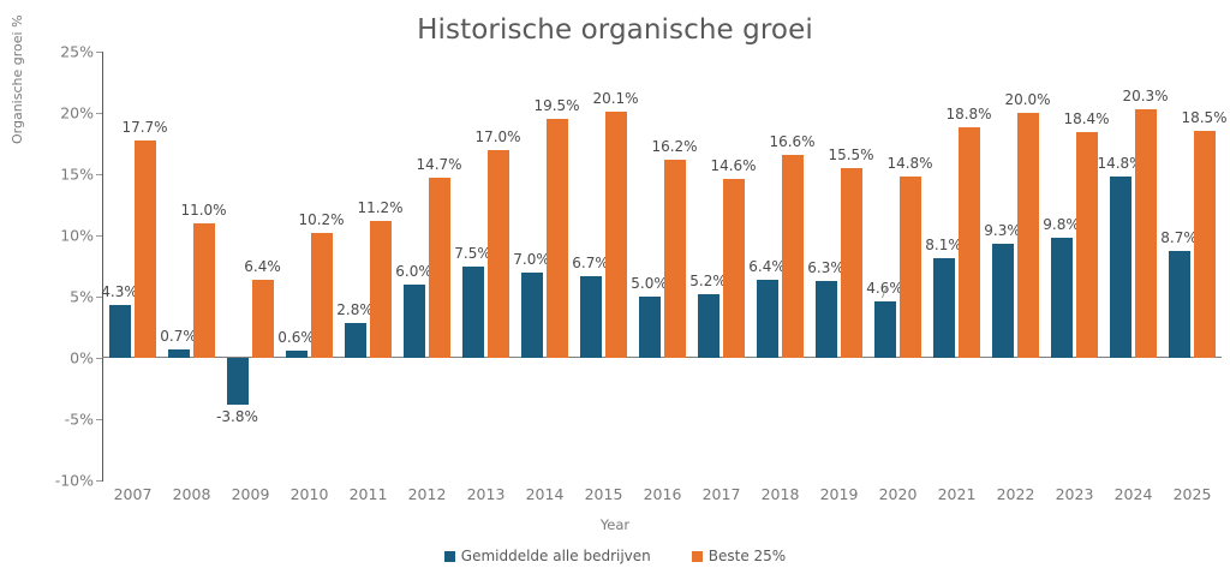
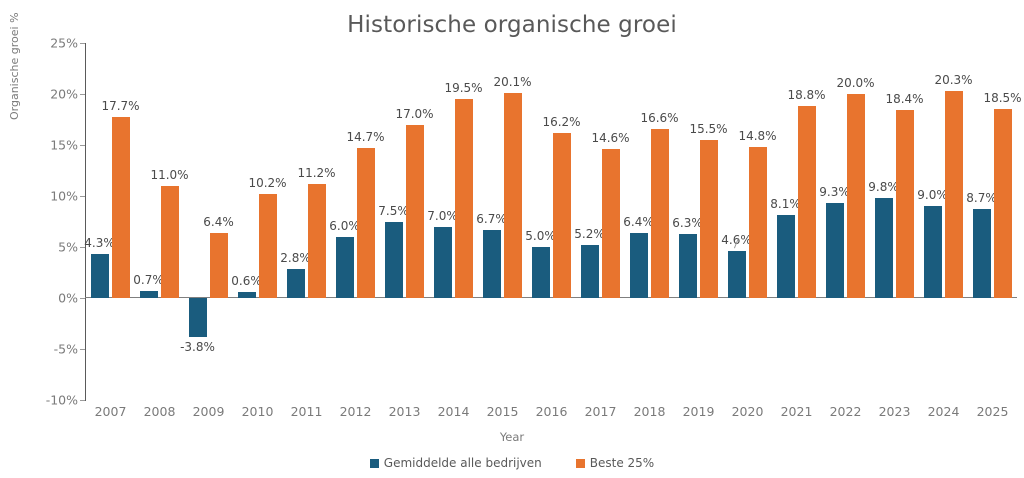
Gemiddelde alle bedrijven/2024: 14.8% -> 9.0%
